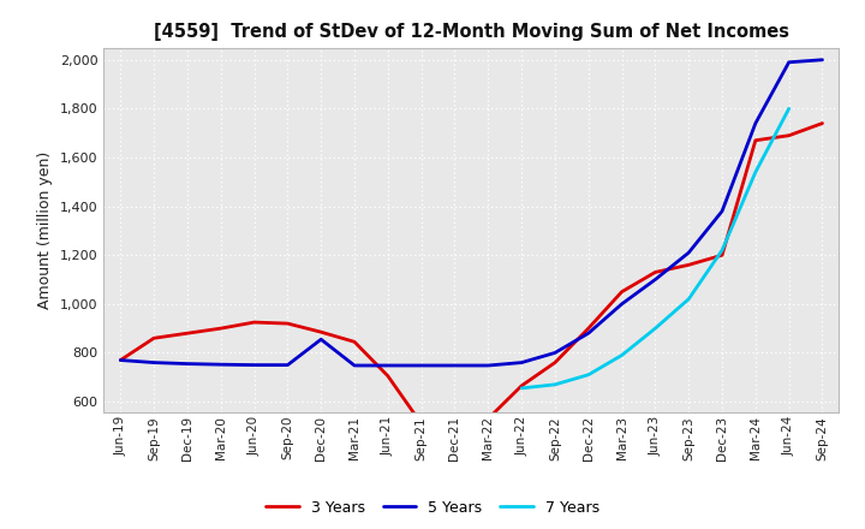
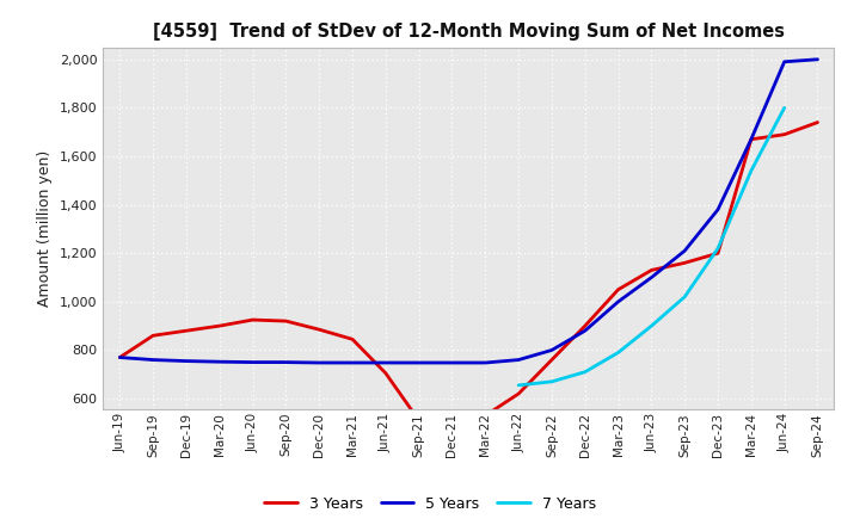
5 Years/Dec-20: 855 -> 748
3 Years/Jun-22: 665 -> 620
5 Years/Mar-24: 1,740 -> 1,670
